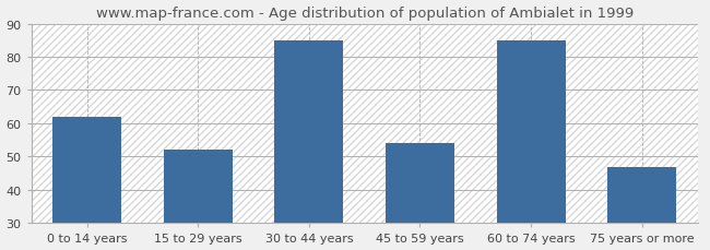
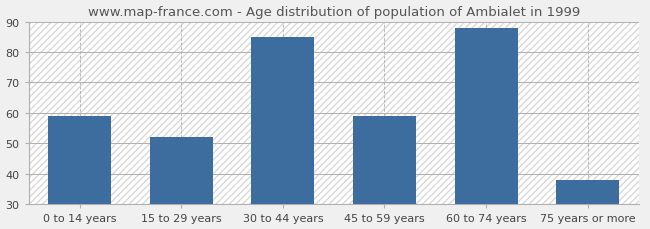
0 to 14 years: 62 -> 59
45 to 59 years: 54 -> 59
60 to 74 years: 85 -> 88
75 years or more: 47 -> 38
